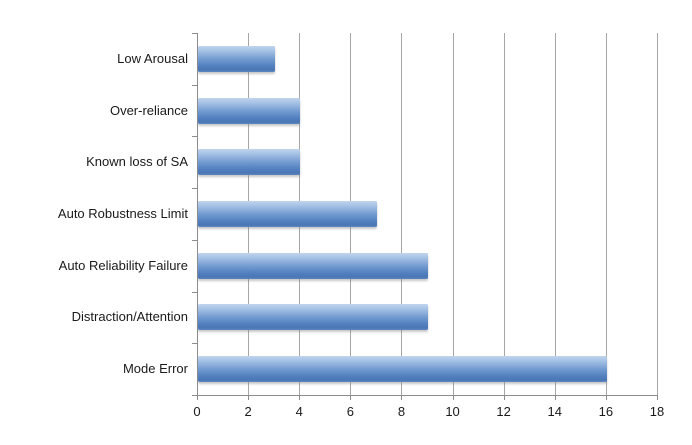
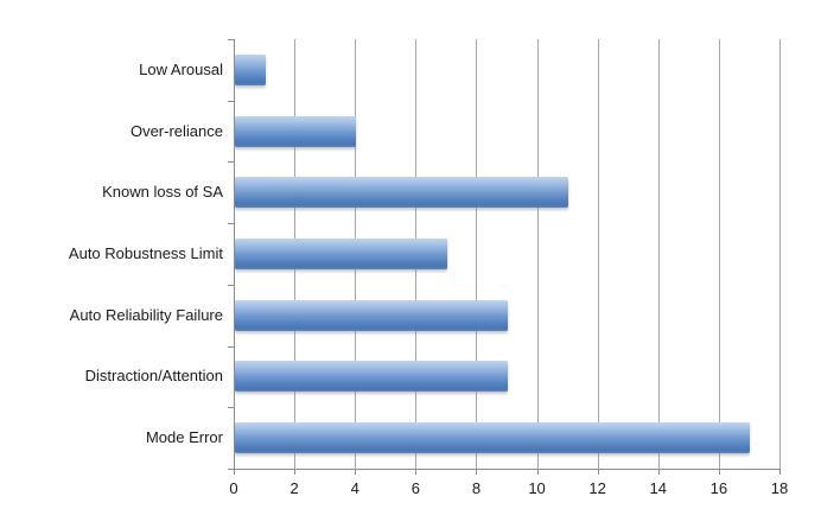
Low Arousal: 3 -> 1
Known loss of SA: 4 -> 11
Mode Error: 16 -> 17
